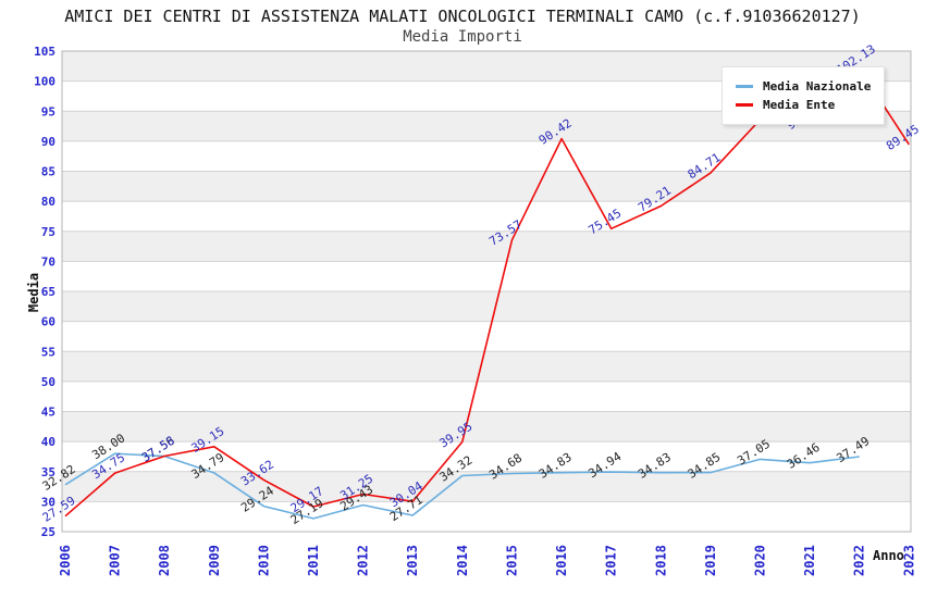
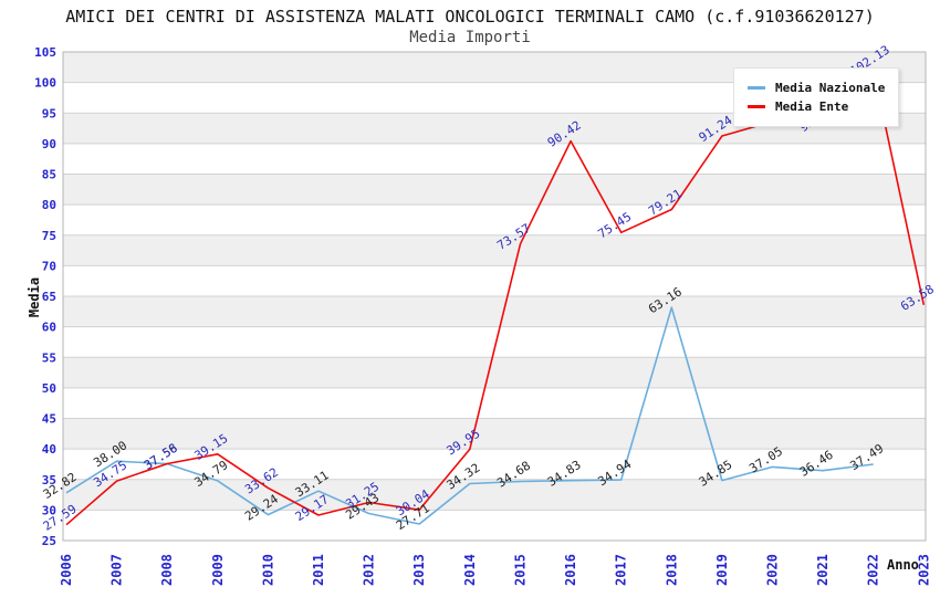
Media Nazionale/2011: 27.19 -> 33.11
Media Nazionale/2018: 34.83 -> 63.16
Media Ente/2019: 84.71 -> 91.24
Media Ente/2023: 89.45 -> 63.58
